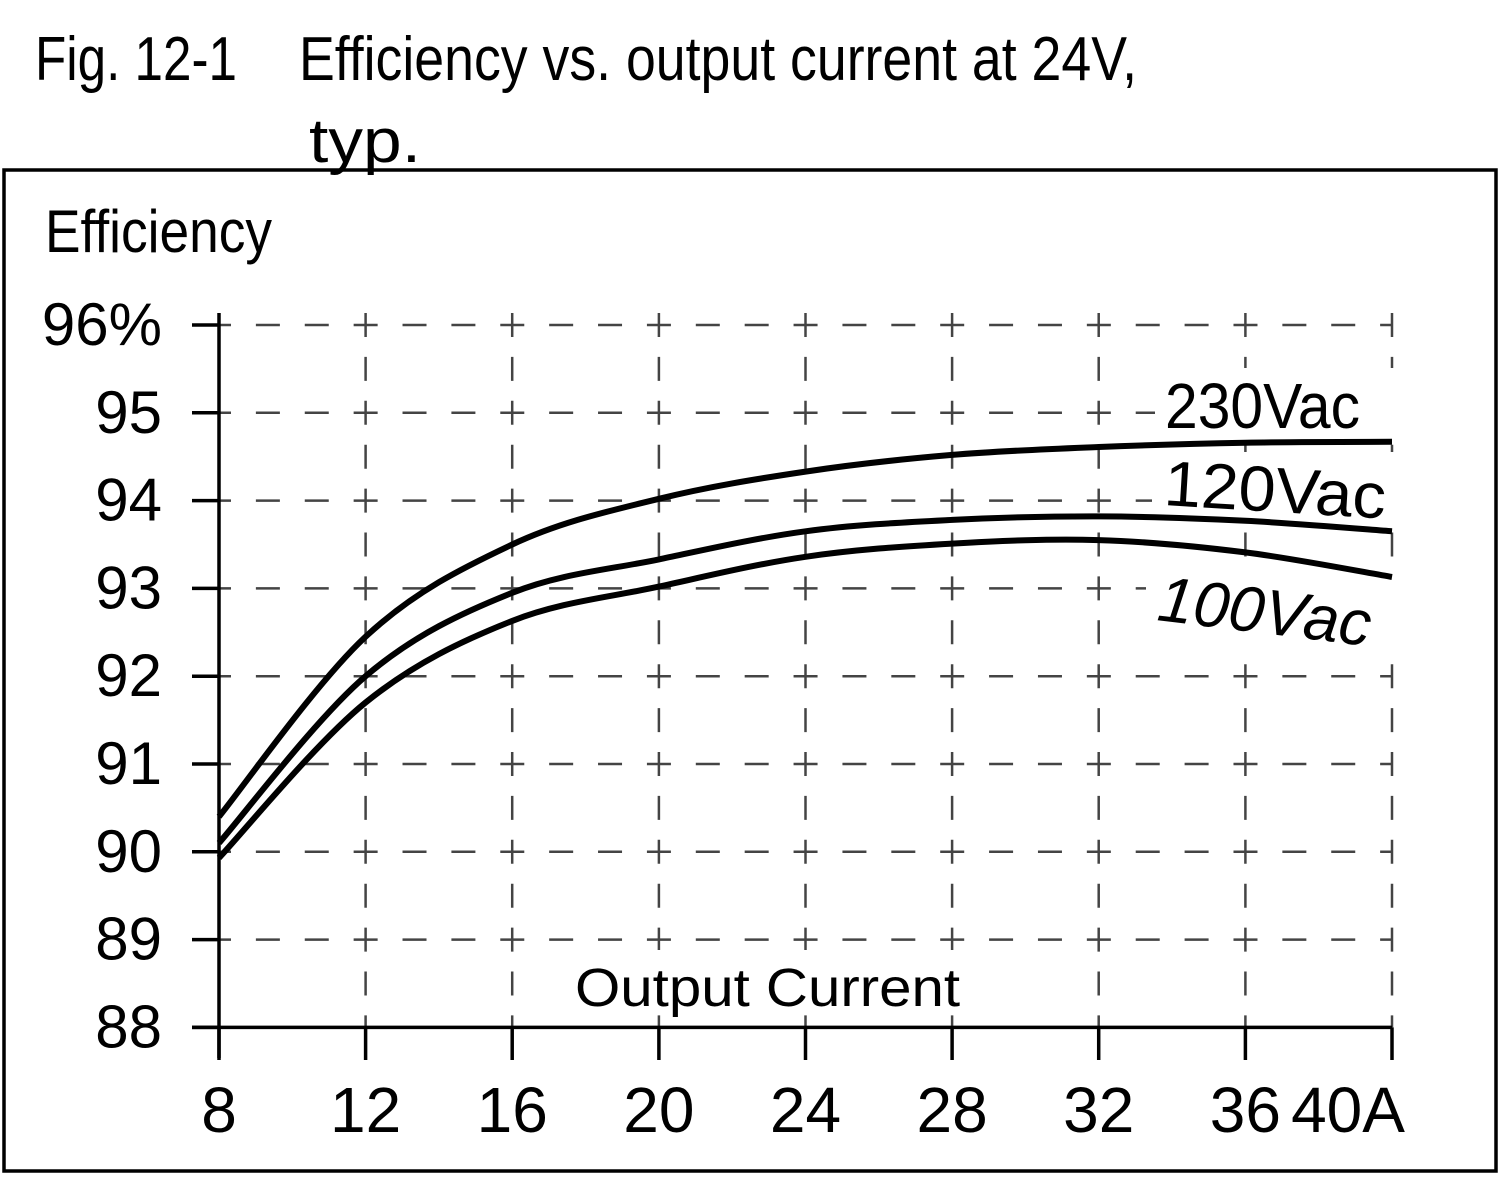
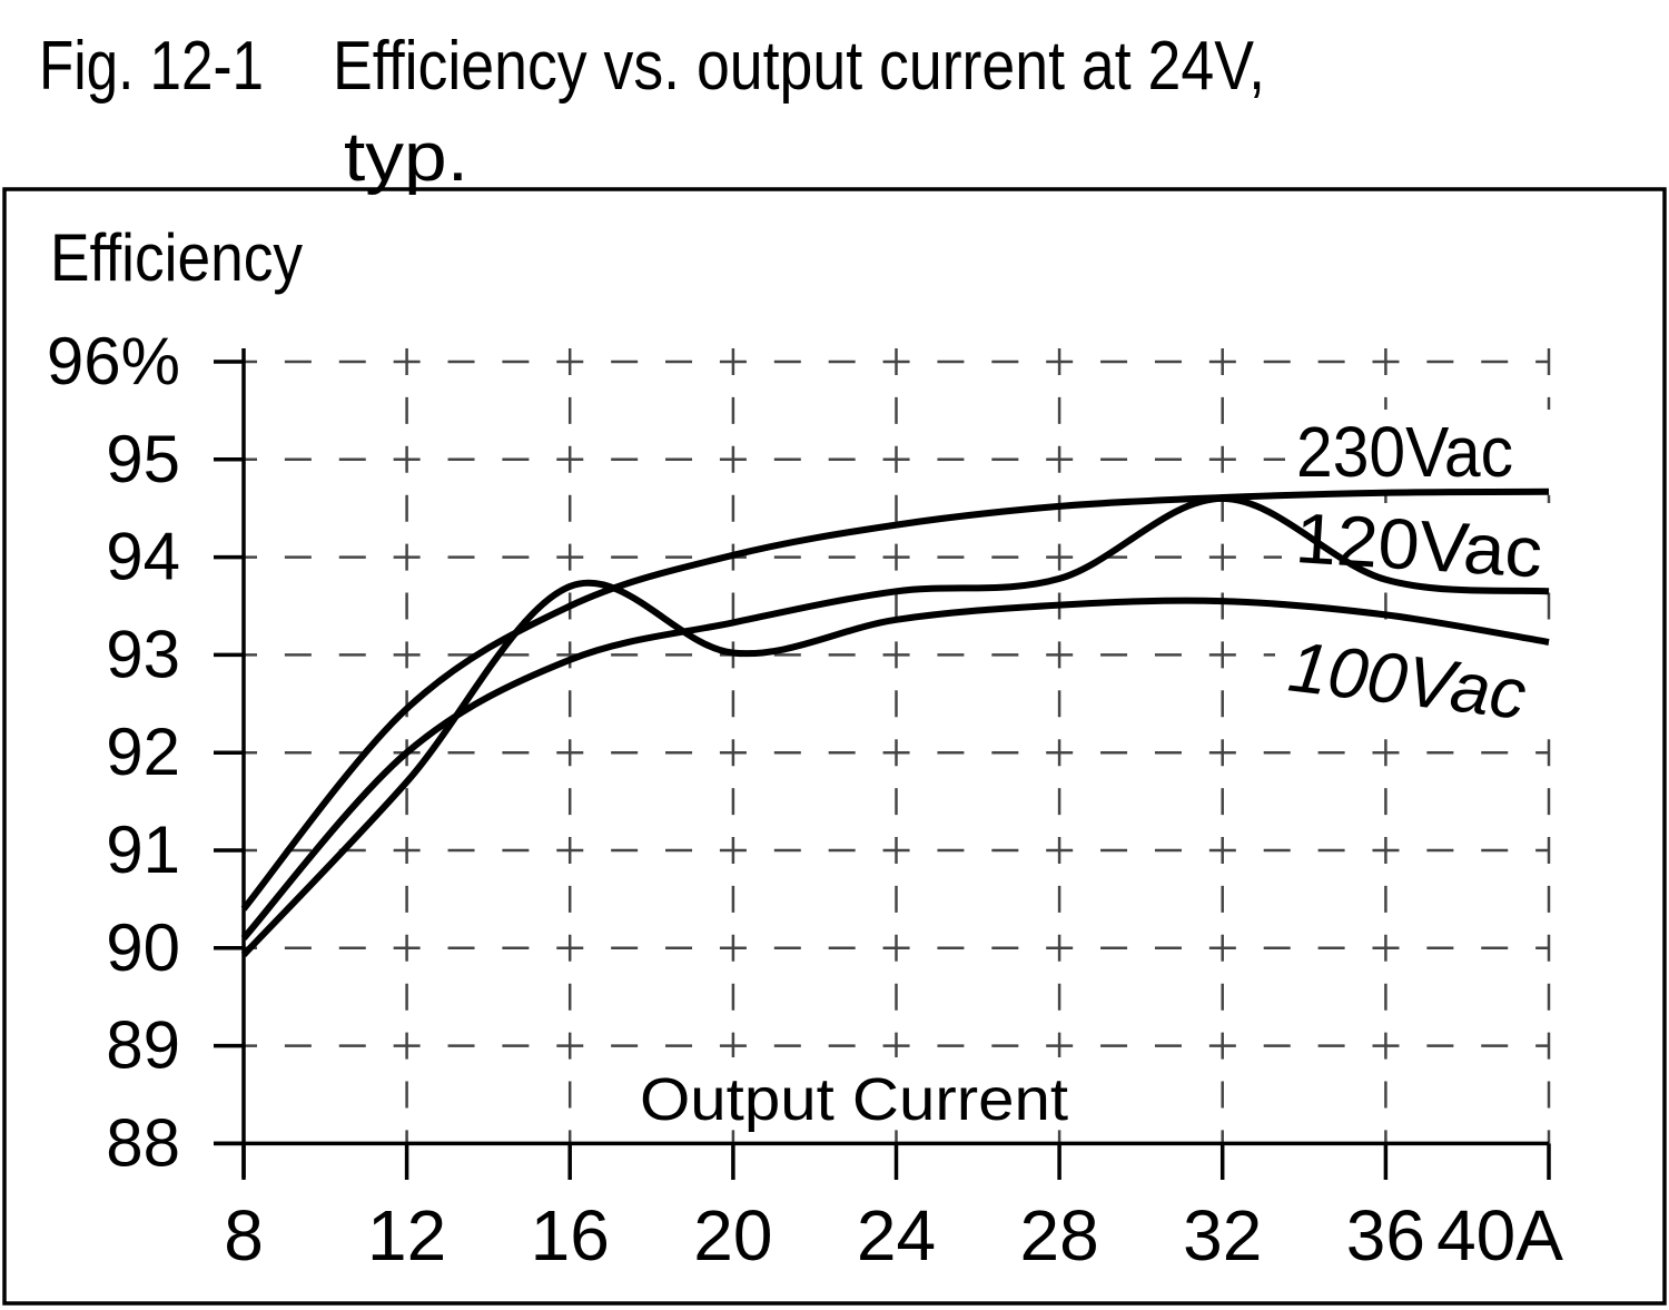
100Vac/16: 92.6% -> 93.7%
120Vac/32: 93.8% -> 94.6%
